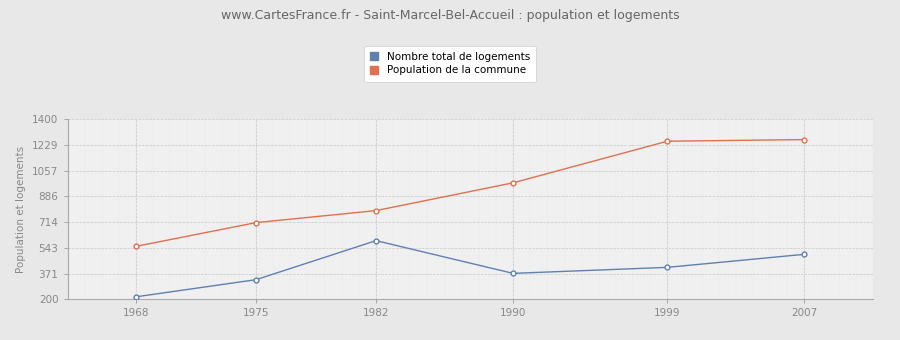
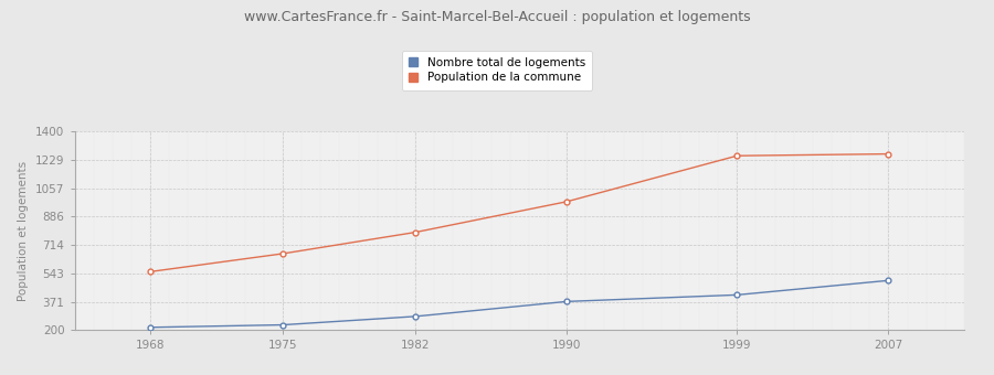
Nombre total de logements/1975: 330 -> 230
Population de la commune/1975: 710 -> 660
Nombre total de logements/1982: 590 -> 280
